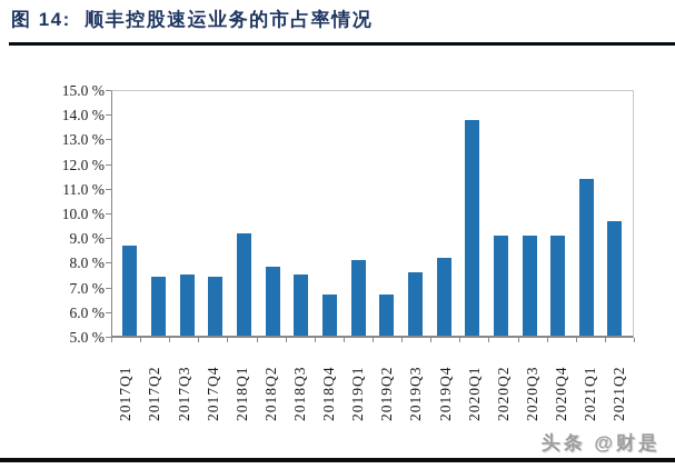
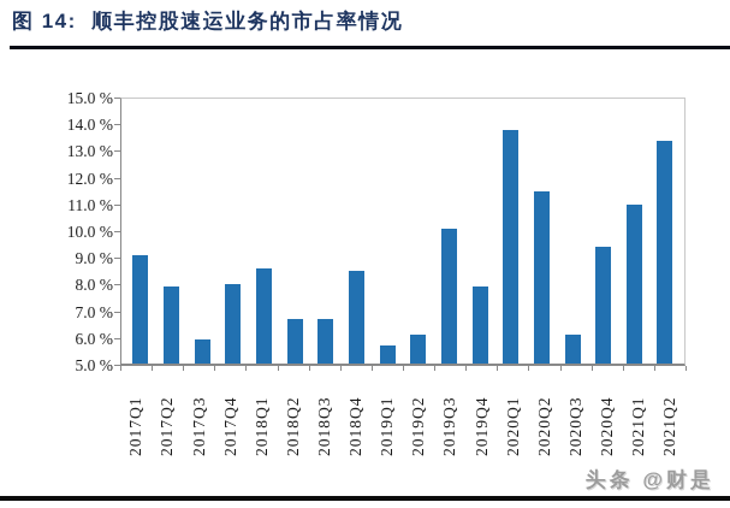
2017Q1: 8.7% -> 9.1%
2017Q2: 7.4% -> 7.9%
2017Q3: 7.5% -> 5.9%
2017Q4: 7.4% -> 8.0%
2018Q1: 9.2% -> 8.6%
2018Q2: 7.8% -> 6.7%
2018Q3: 7.5% -> 6.7%
2018Q4: 6.7% -> 8.5%
2019Q1: 8.1% -> 5.7%
2019Q2: 6.7% -> 6.1%
2019Q3: 7.6% -> 10.1%
2019Q4: 8.2% -> 7.9%
2020Q2: 9.1% -> 11.5%
2020Q3: 9.1% -> 6.1%
2020Q4: 9.1% -> 9.4%
2021Q1: 11.4% -> 11.0%
2021Q2: 9.7% -> 13.4%
